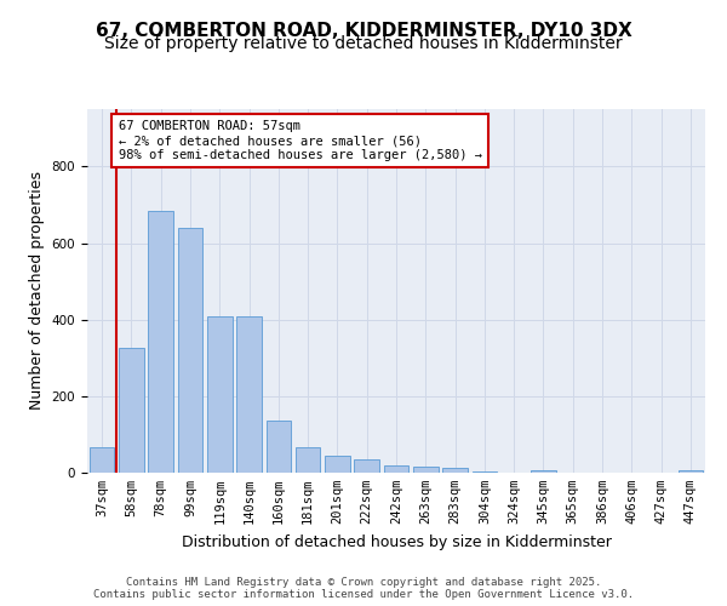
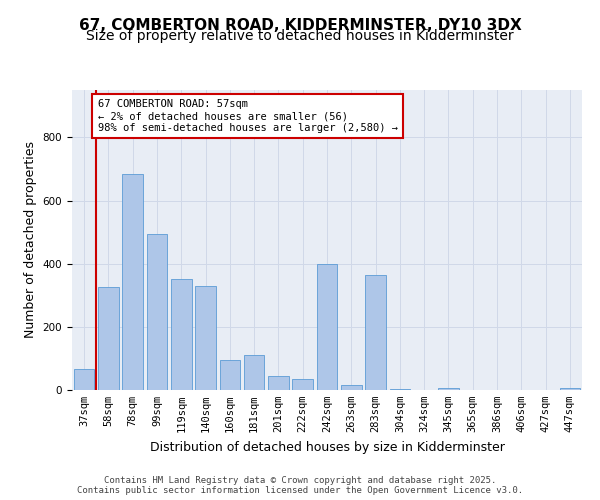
99sqm: 640 -> 495
119sqm: 410 -> 350
140sqm: 410 -> 330
160sqm: 135 -> 95
181sqm: 65 -> 110
242sqm: 20 -> 400
283sqm: 12 -> 365
